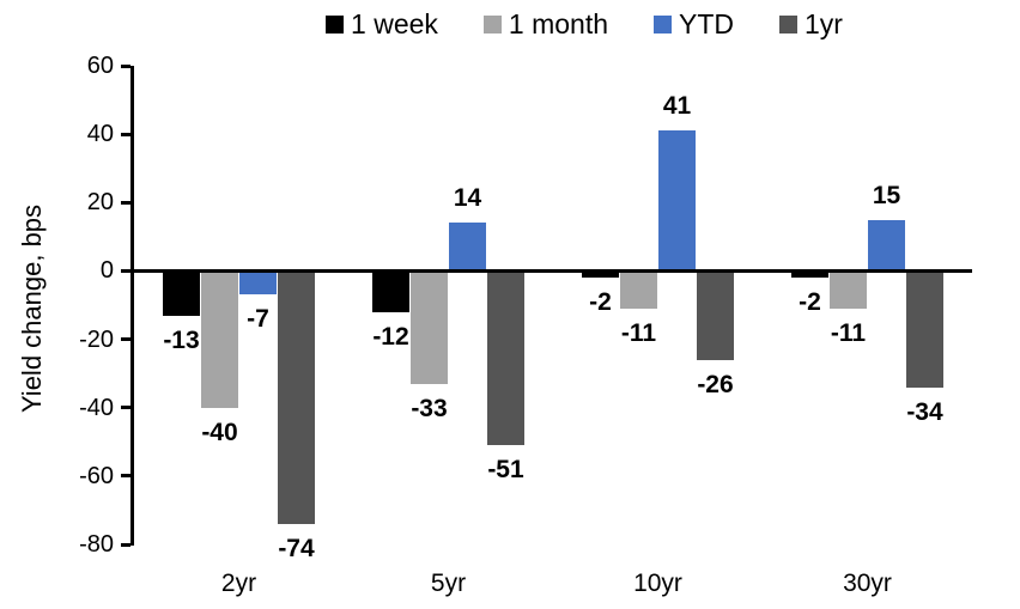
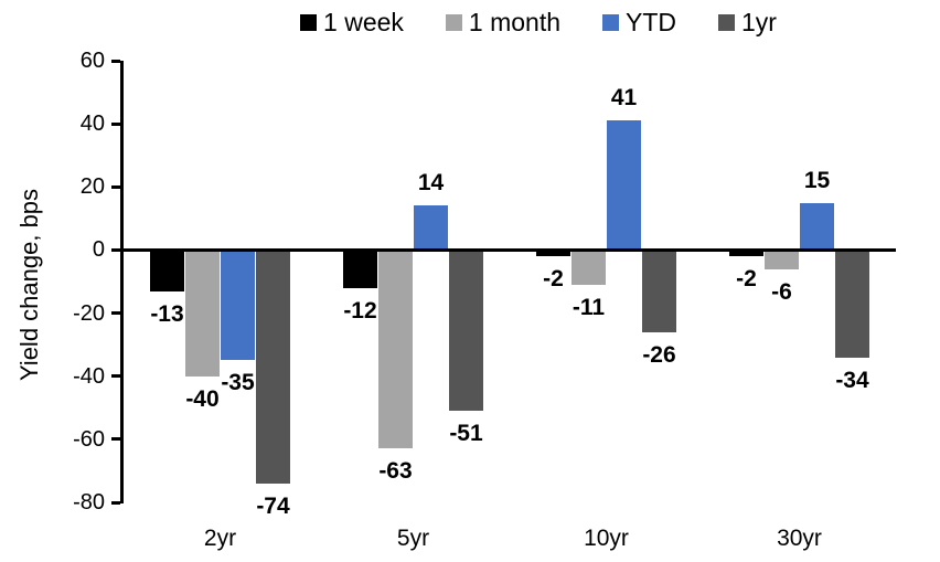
YTD/2yr: -7 -> -35
1 month/5yr: -33 -> -63
1 month/30yr: -11 -> -6
